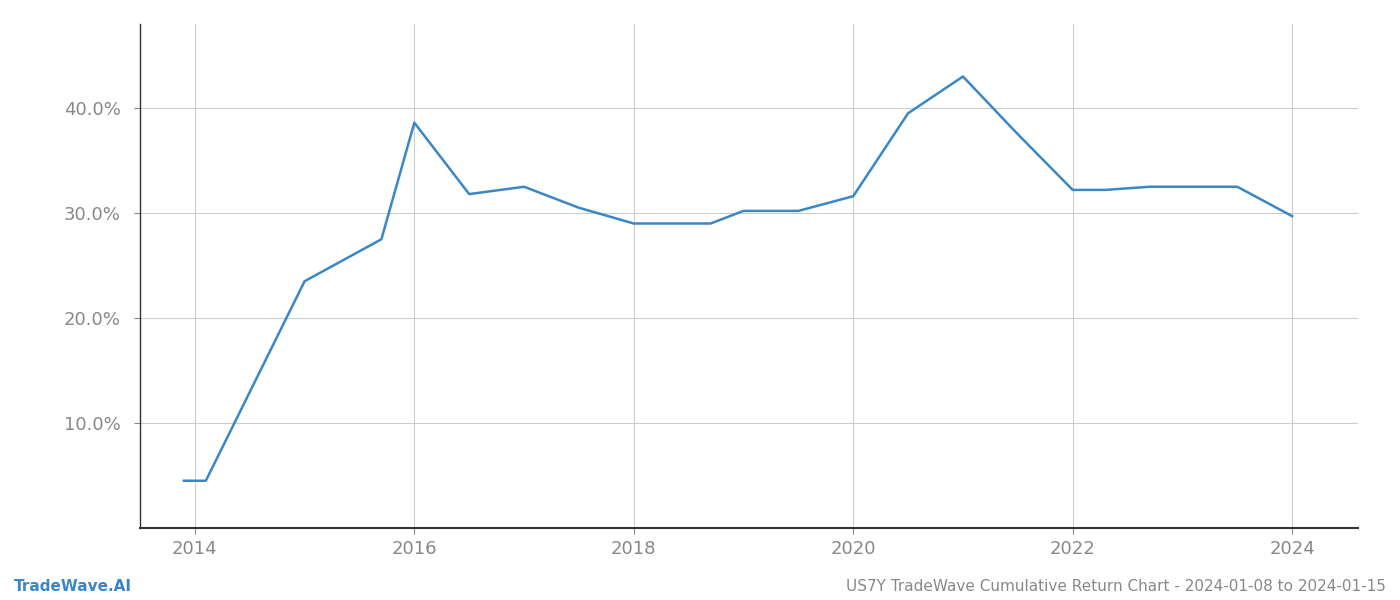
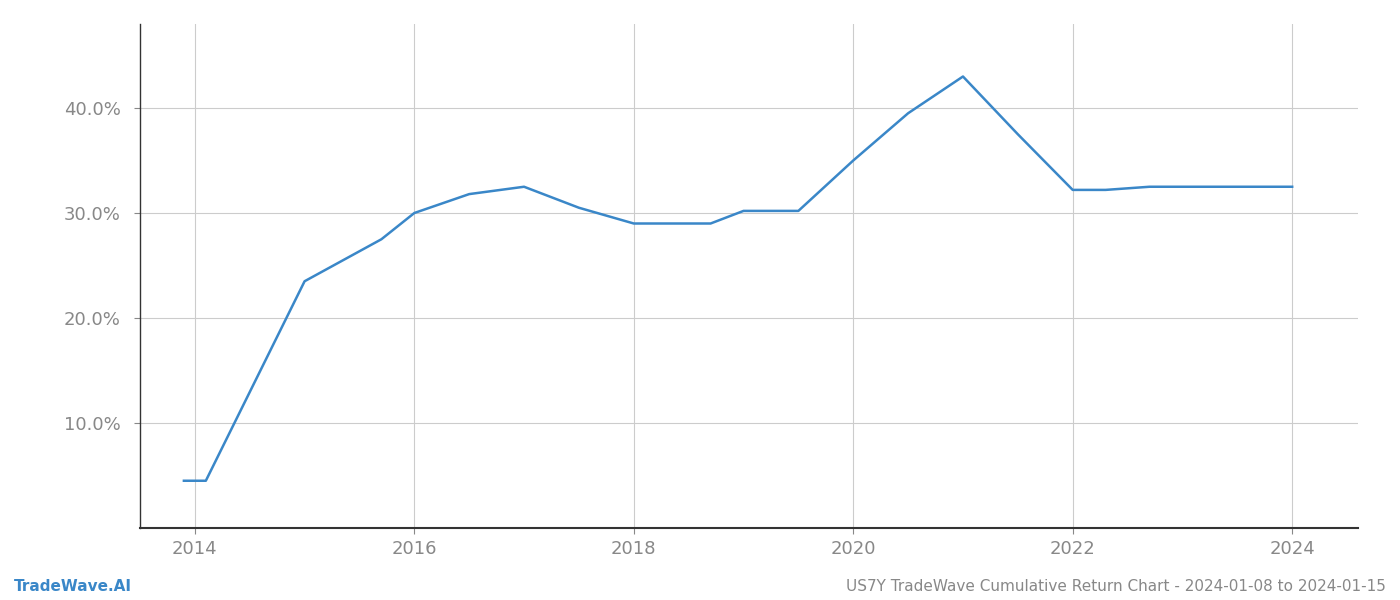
2016: 38.6% -> 30.0%
2020: 31.6% -> 35.0%
2024: 29.7% -> 32.5%
